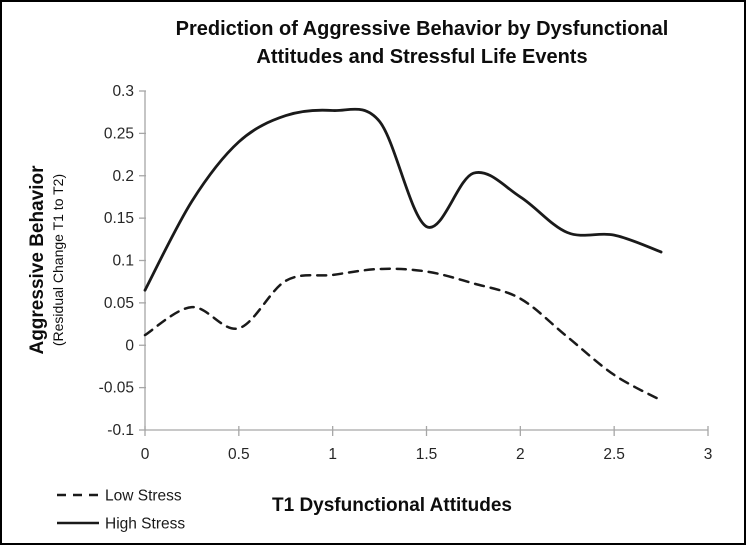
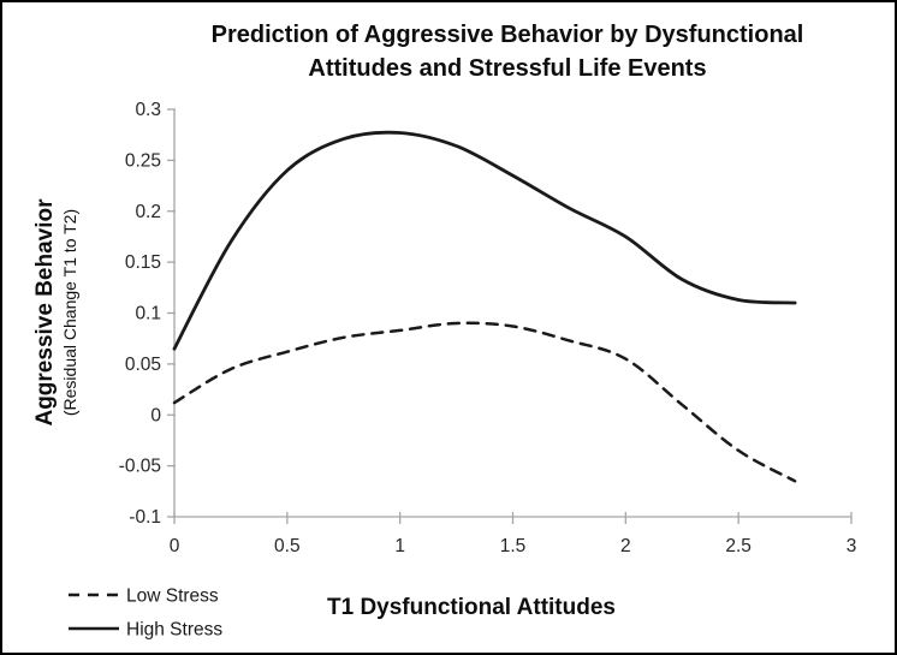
Low Stress/0.5: 0.02 -> 0.06
High Stress/1.5: 0.14 -> 0.23
High Stress/2.5: 0.13 -> 0.11
